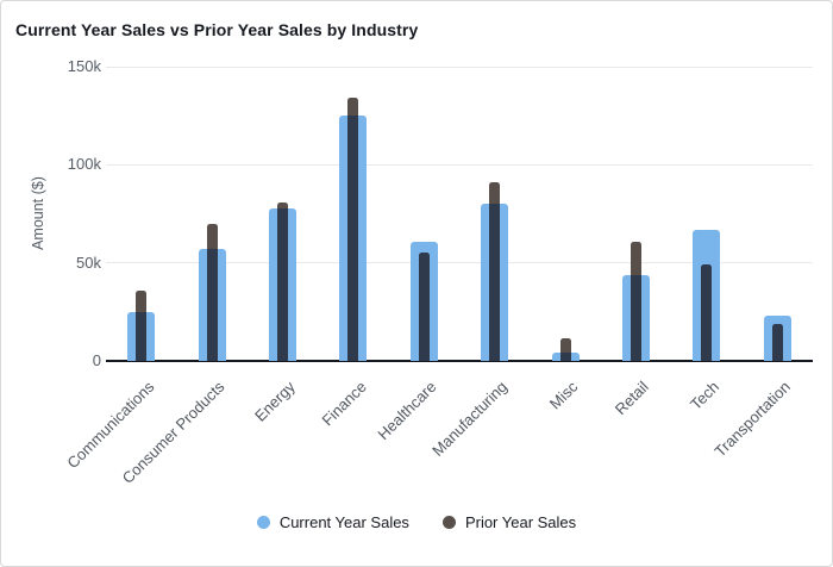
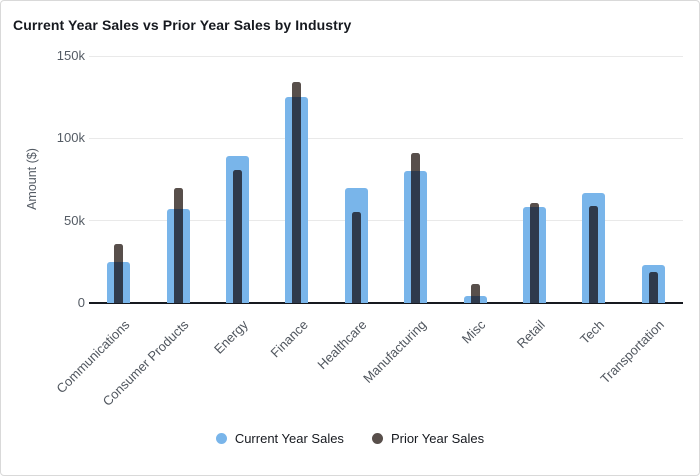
Current Year Sales/Energy: 78k -> 89k
Current Year Sales/Healthcare: 61k -> 70k
Current Year Sales/Retail: 44k -> 58k
Prior Year Sales/Tech: 49k -> 59k
